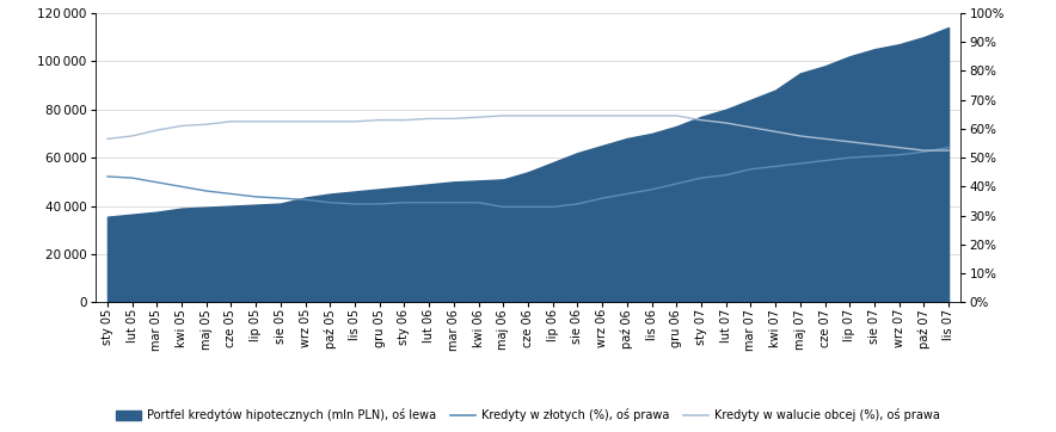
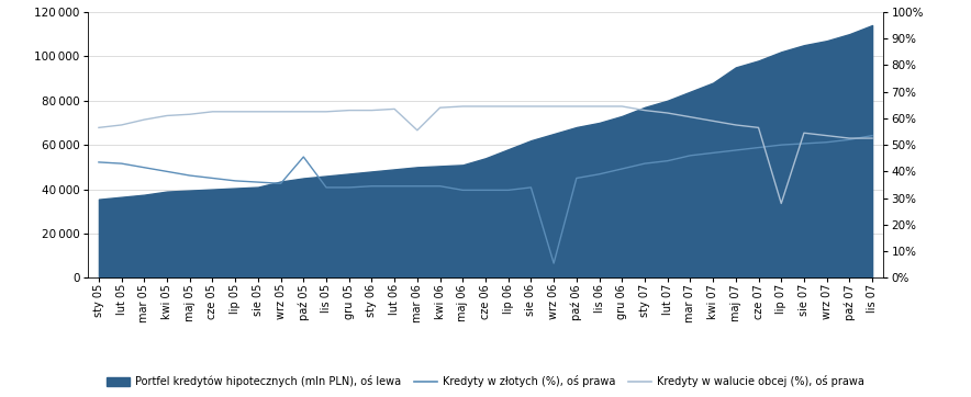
Kredyty w złotych (%), oś prawa/paź 05: 34.5% -> 45.5%
Kredyty w walucie obcej (%), oś prawa/mar 06: 63.5% -> 55.5%
Kredyty w złotych (%), oś prawa/wrz 06: 36.0% -> 5.5%
Kredyty w walucie obcej (%), oś prawa/lip 07: 55.5% -> 28.0%
